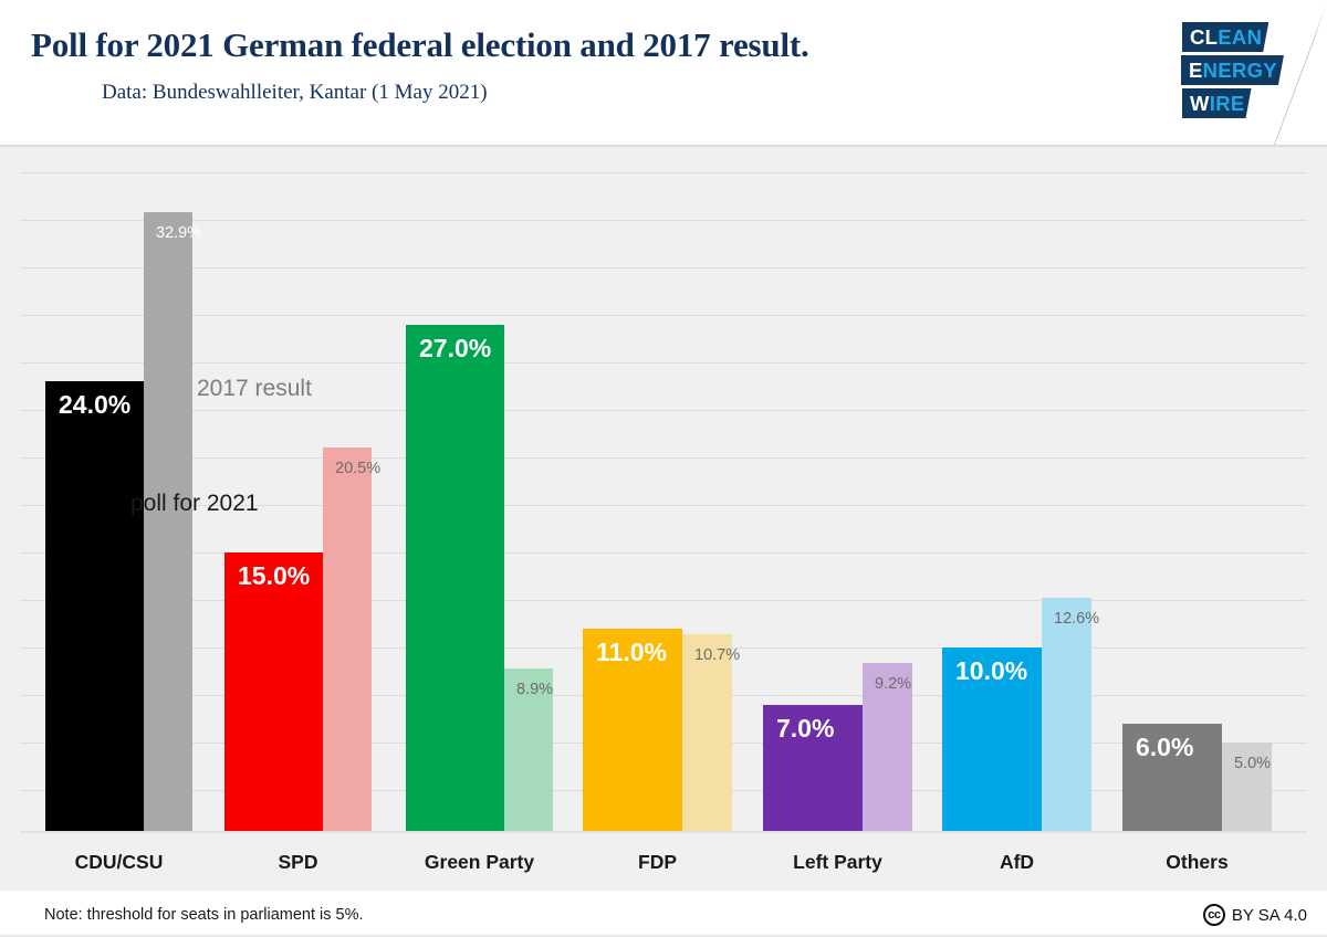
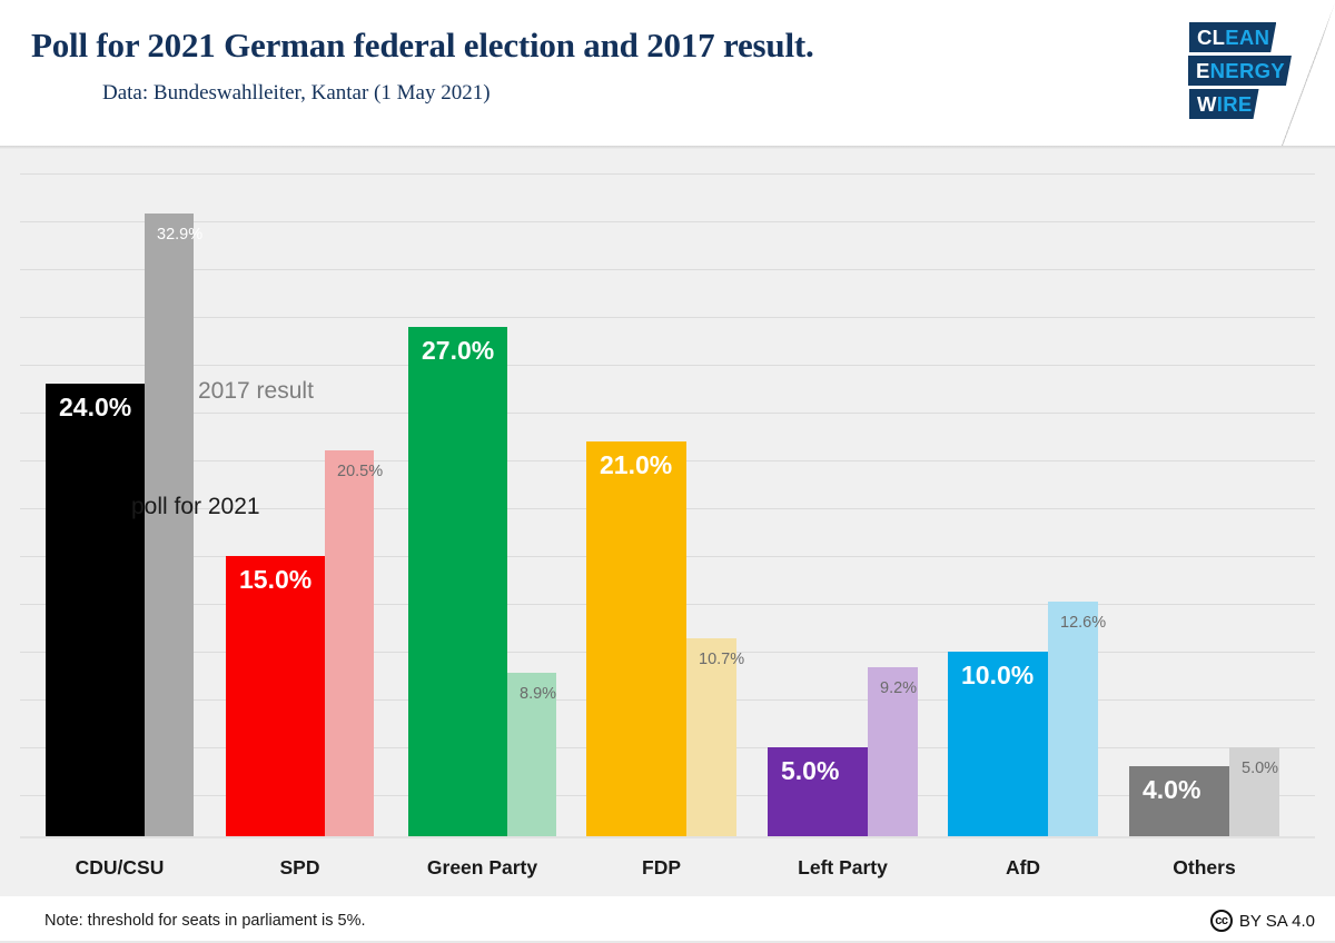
poll for 2021/FDP: 11.0% -> 21.0%
poll for 2021/Left Party: 7.0% -> 5.0%
poll for 2021/Others: 6.0% -> 4.0%
